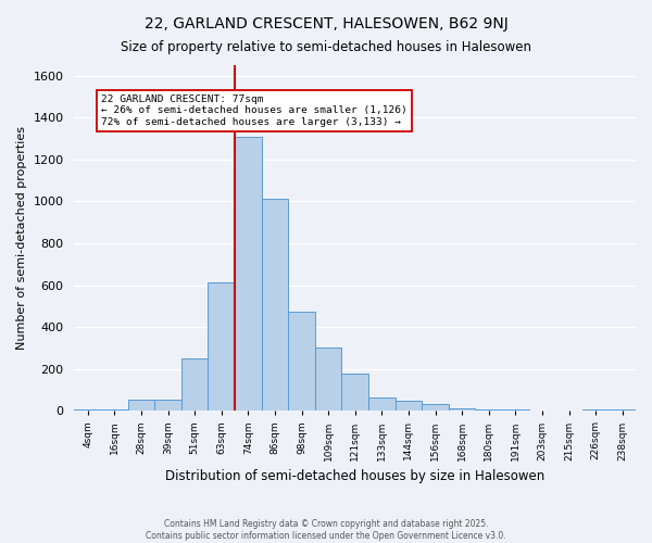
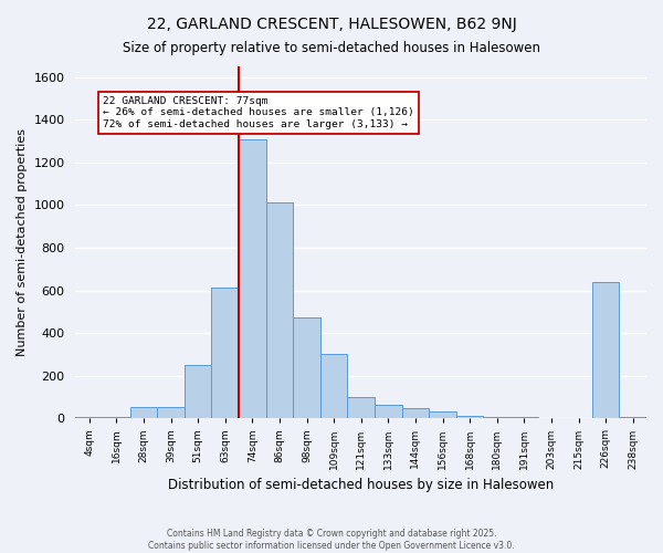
121sqm: 180 -> 100
226sqm: 10 -> 640
